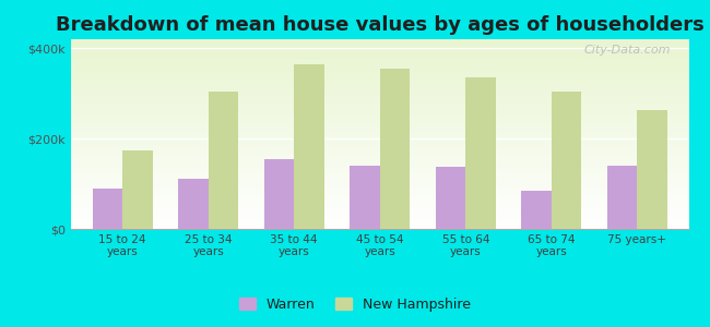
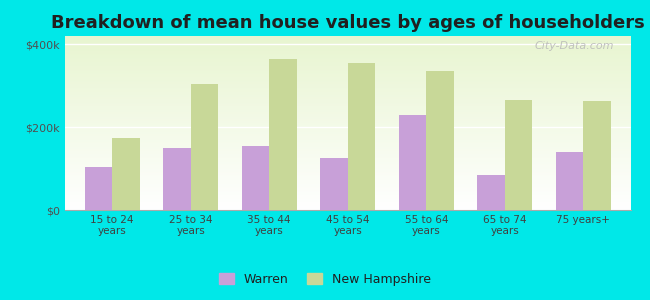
Warren/15 to 24 years: $90k -> $105k
Warren/25 to 34 years: $110k -> $150k
Warren/45 to 54 years: $140k -> $125k
Warren/55 to 64 years: $137k -> $230k
New Hampshire/65 to 74 years: $305k -> $265k
